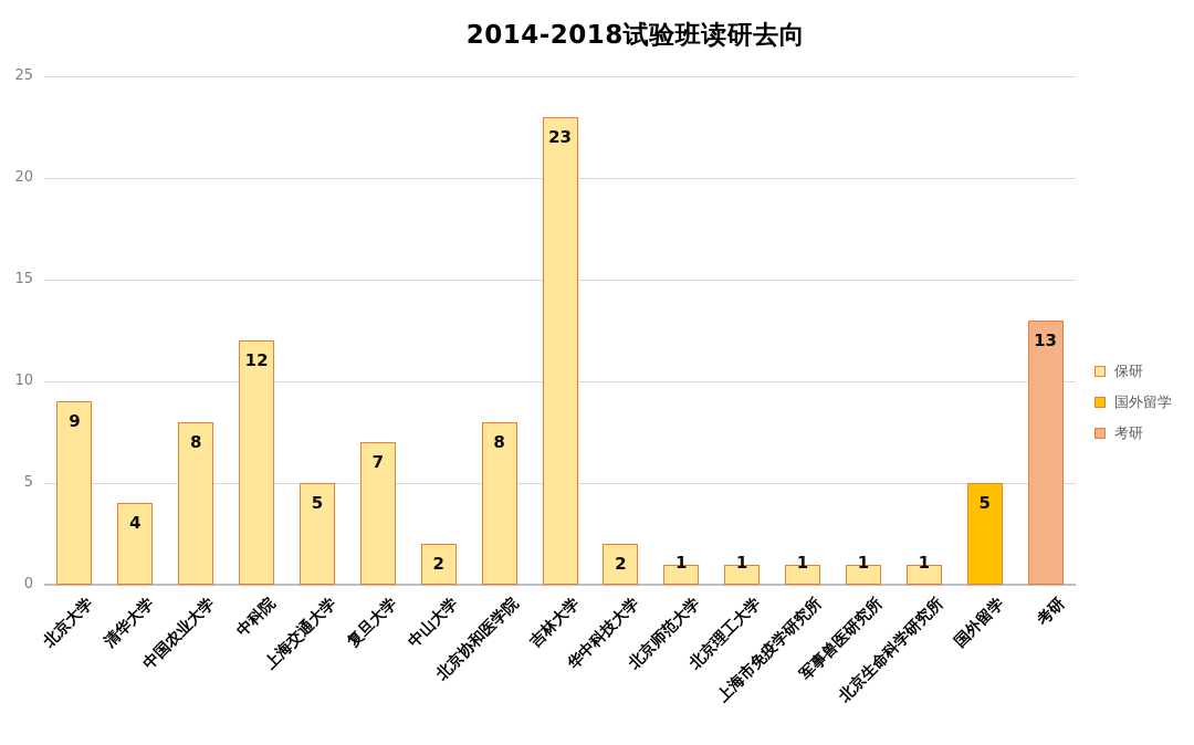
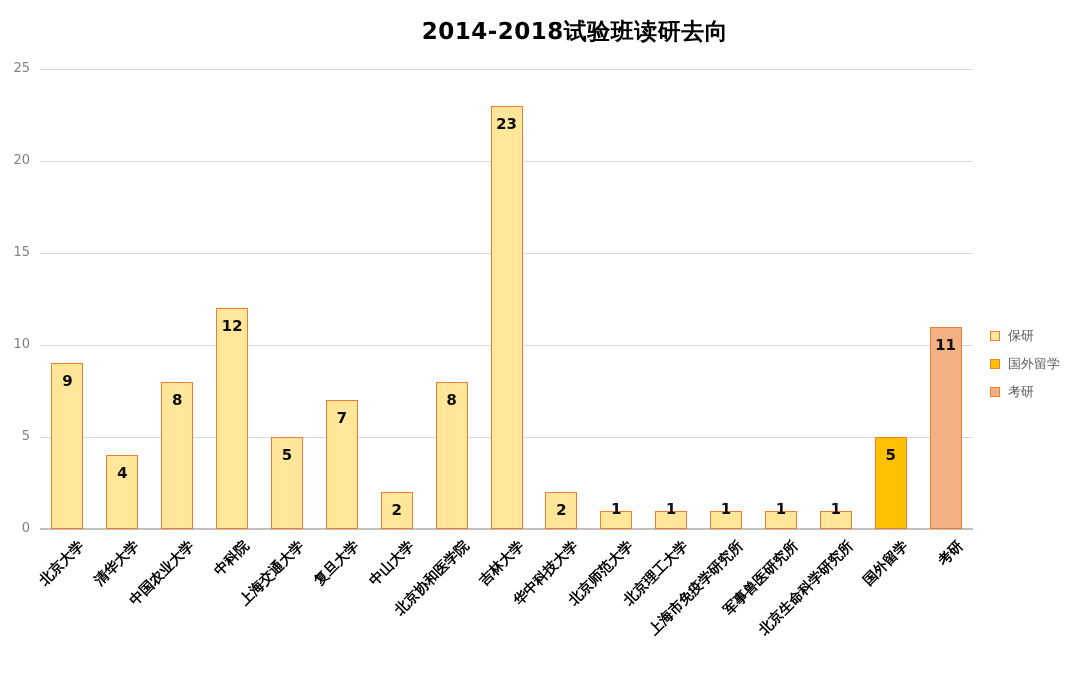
考研: 13 -> 11
